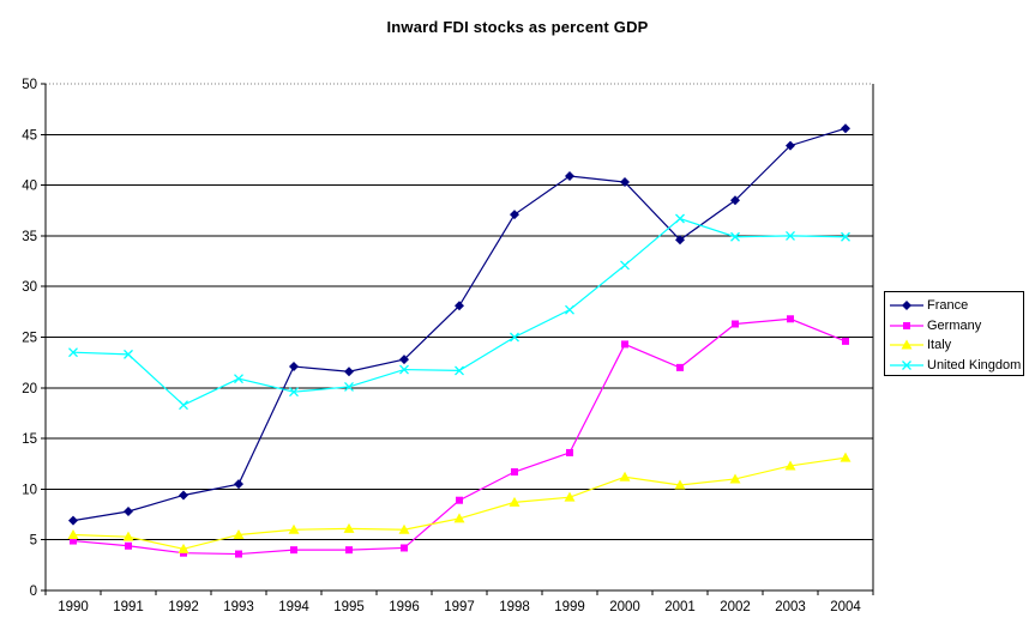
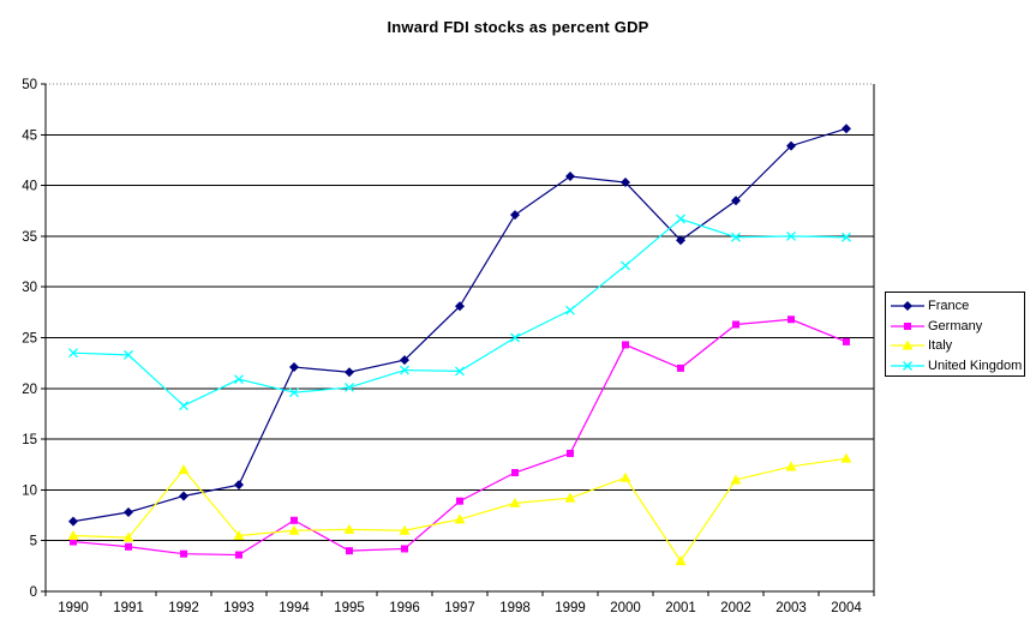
Italy/1992: 4 -> 12
Germany/1994: 4 -> 7
Italy/2001: 10 -> 3
